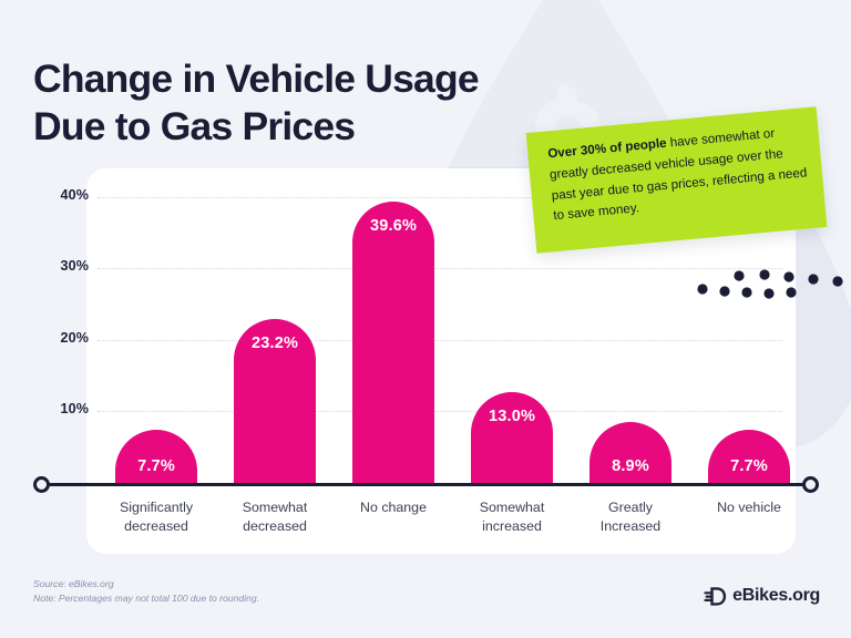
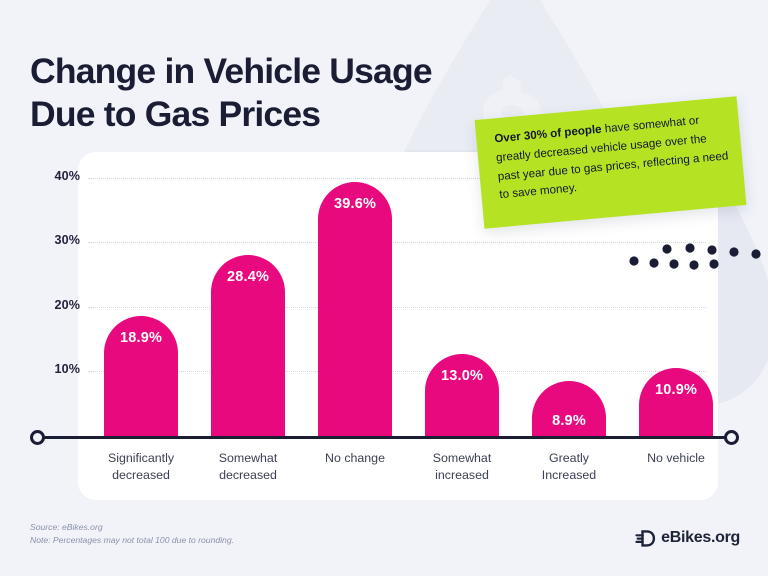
Significantly decreased: 7.7% -> 18.9%
Somewhat decreased: 23.2% -> 28.4%
No vehicle: 7.7% -> 10.9%
